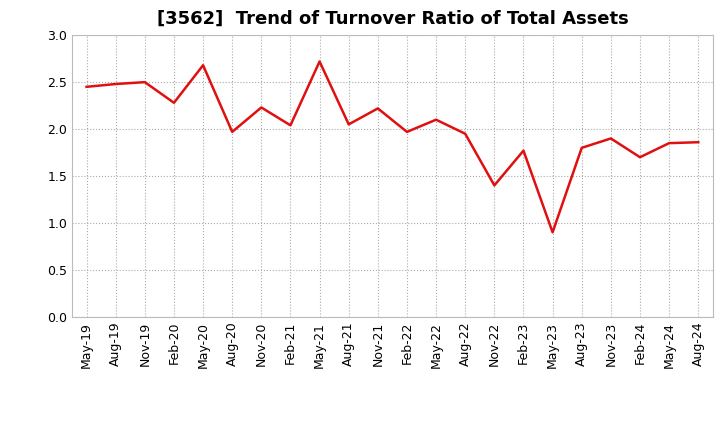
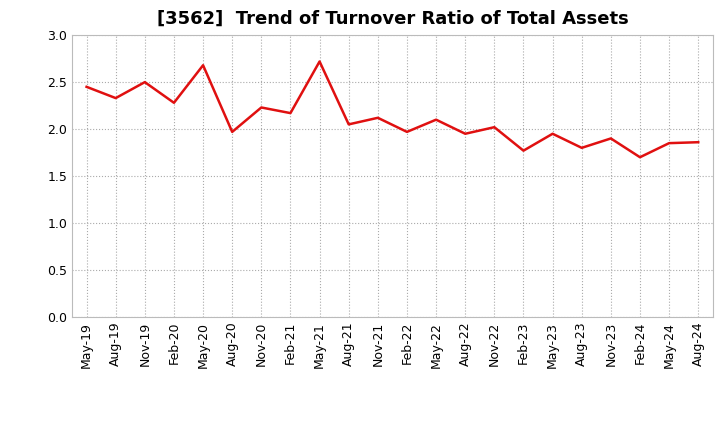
Aug-19: 2.48 -> 2.33
Feb-21: 2.04 -> 2.17
Nov-21: 2.22 -> 2.12
Nov-22: 1.40 -> 2.02
May-23: 0.90 -> 1.95
